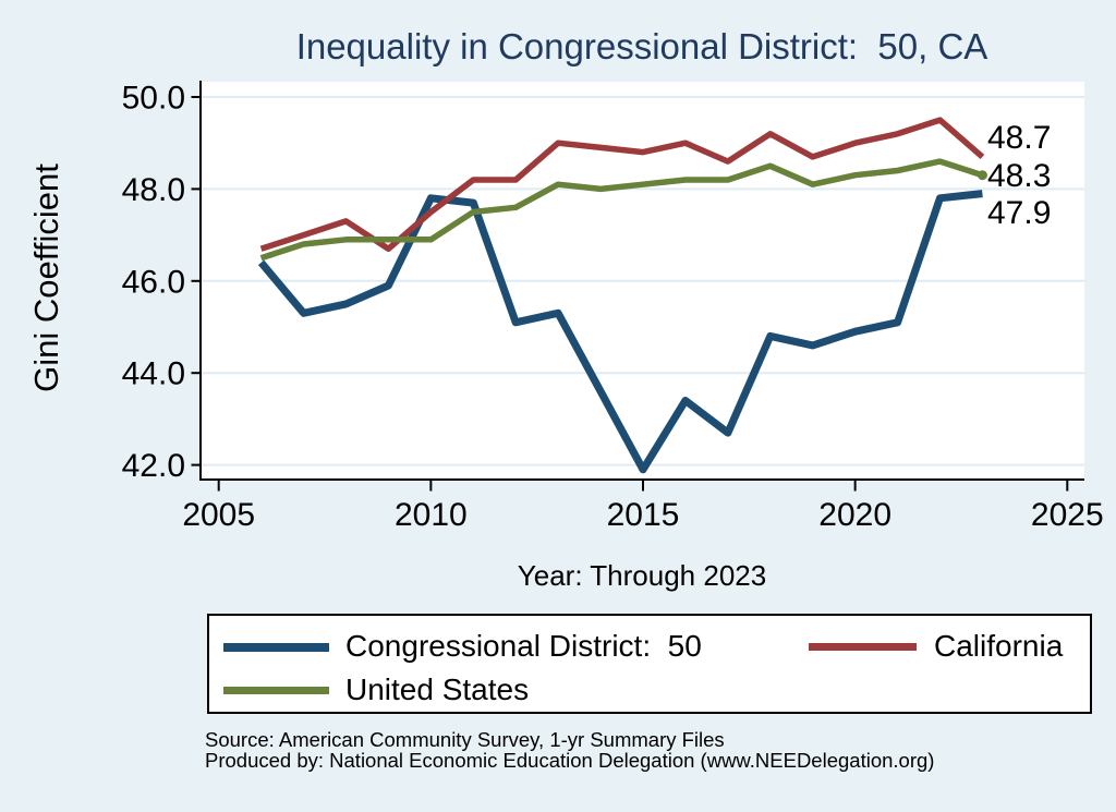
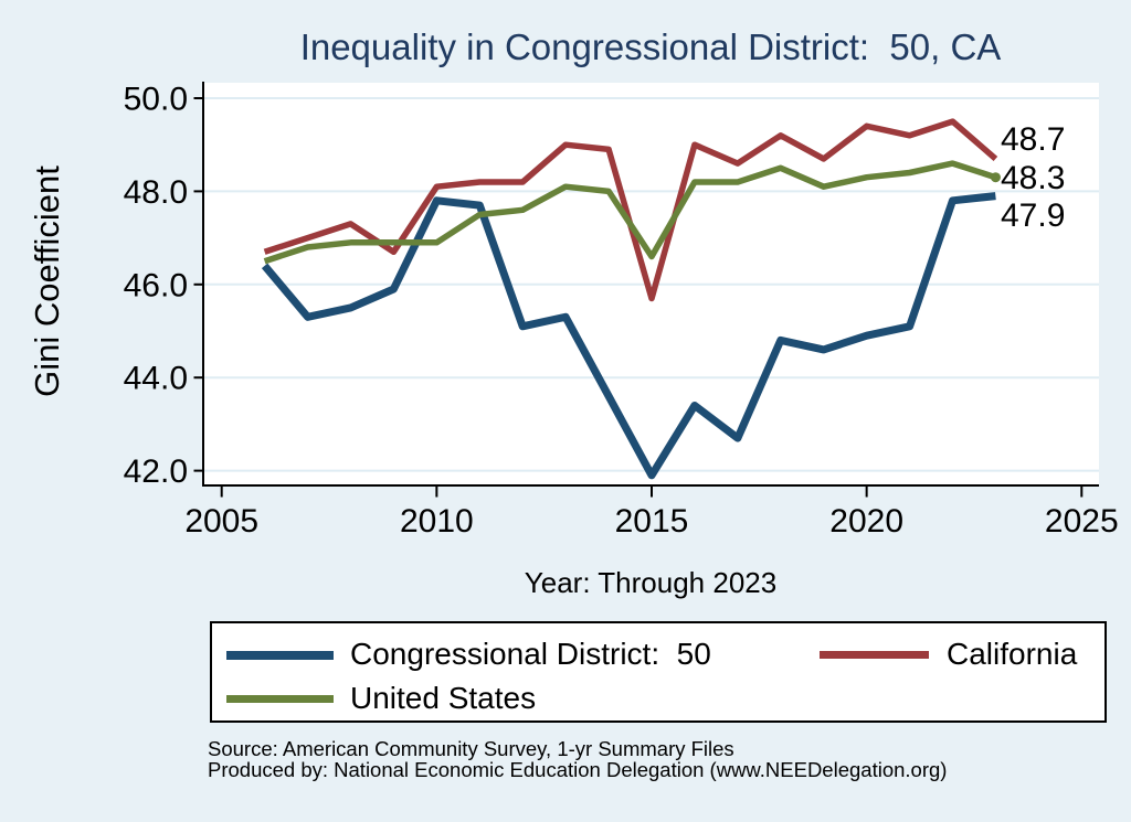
California/2010: 47.5 -> 48.1
California/2015: 48.8 -> 45.7
United States/2015: 48.1 -> 46.6
California/2020: 49.0 -> 49.4
